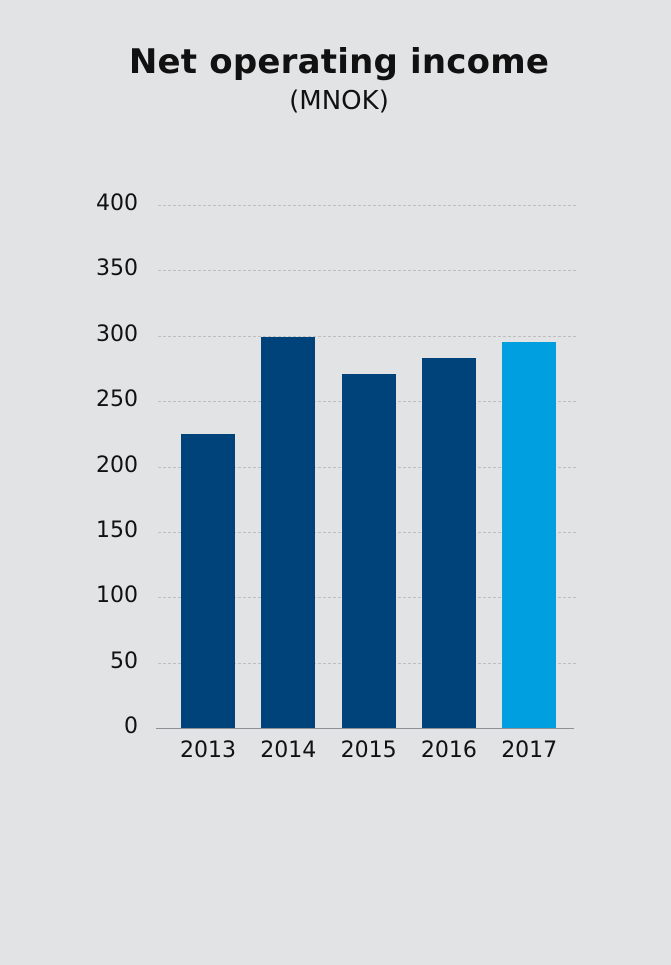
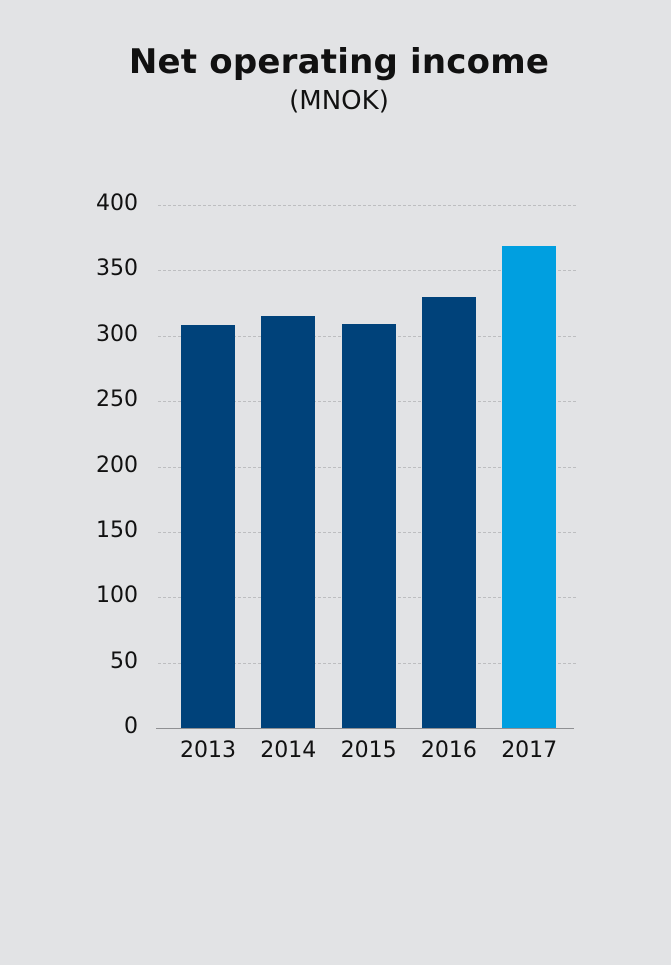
2013: 225 -> 308
2014: 299 -> 315
2015: 271 -> 309
2016: 283 -> 330
2017: 295 -> 369
